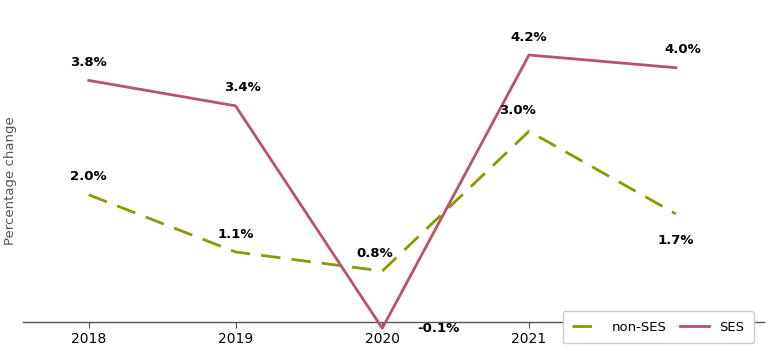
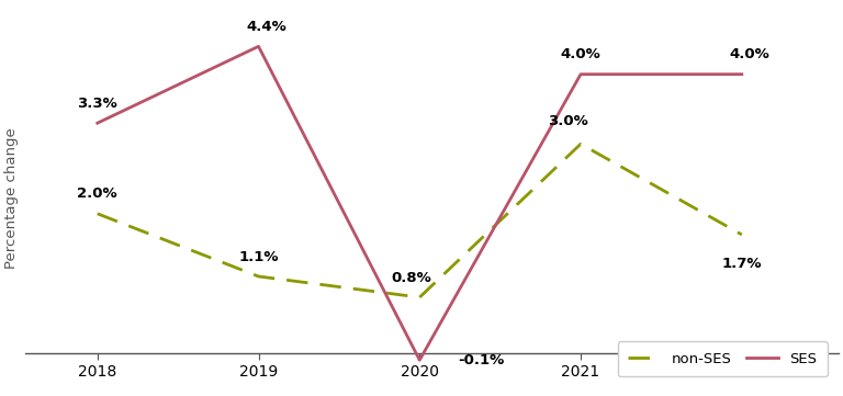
SES/2018: 3.8% -> 3.3%
SES/2019: 3.4% -> 4.4%
SES/2021: 4.2% -> 4.0%
